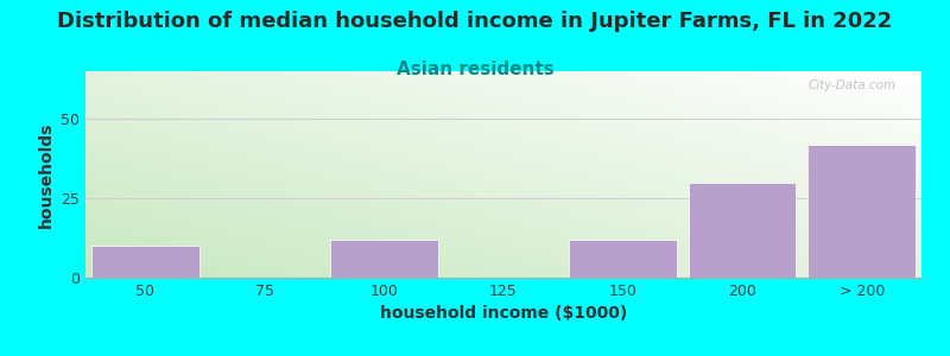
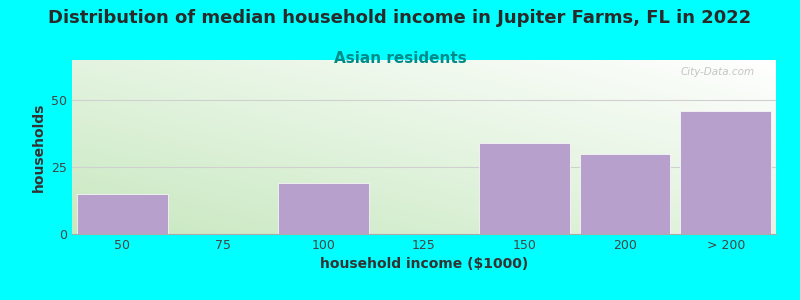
50: 10 -> 15
100: 12 -> 19
150: 12 -> 34
> 200: 42 -> 46
